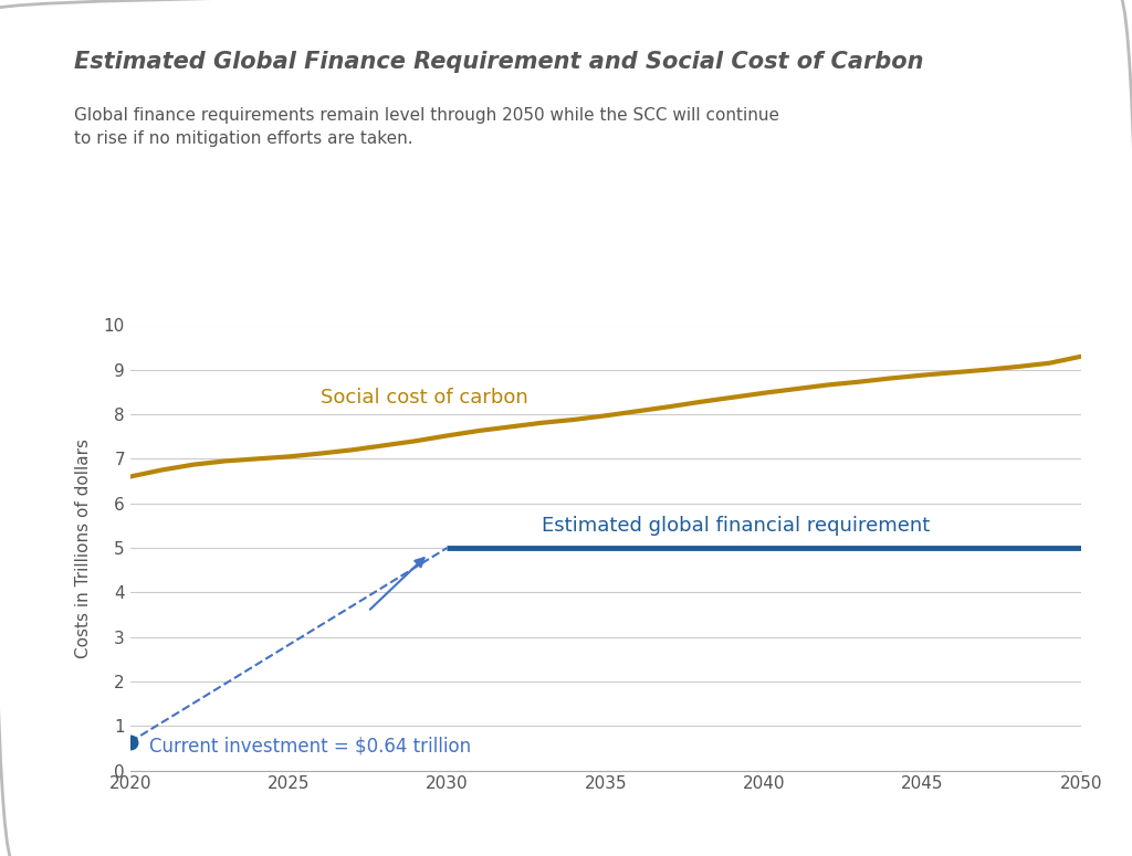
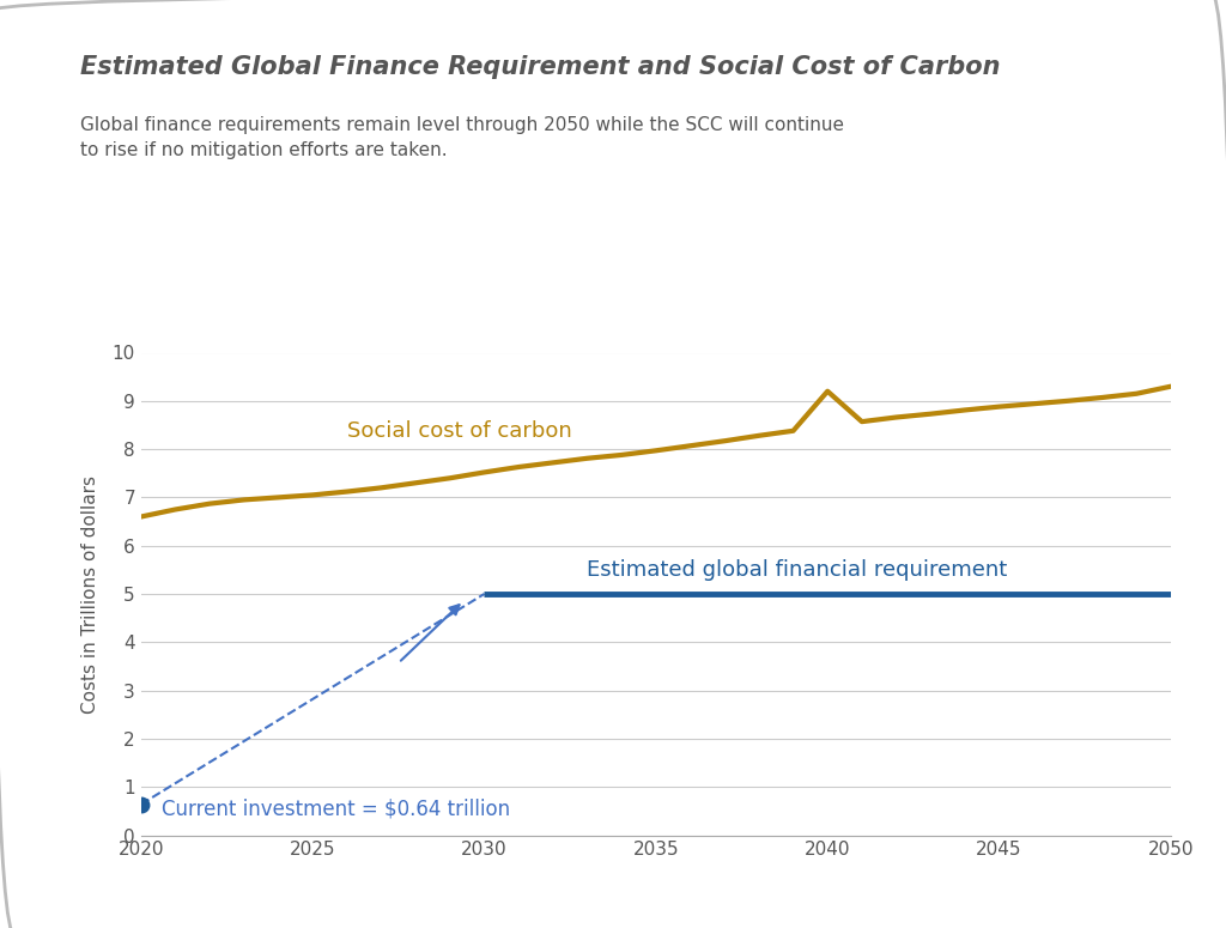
2040: 8.48 -> 9.20
